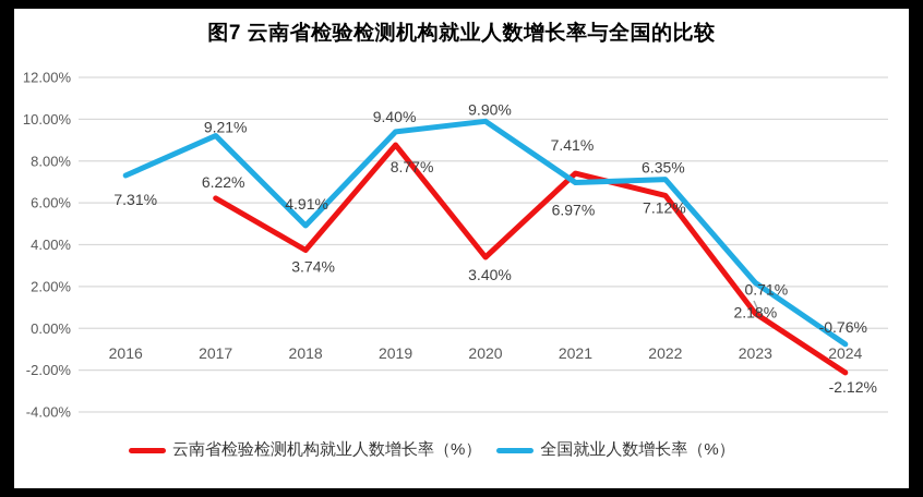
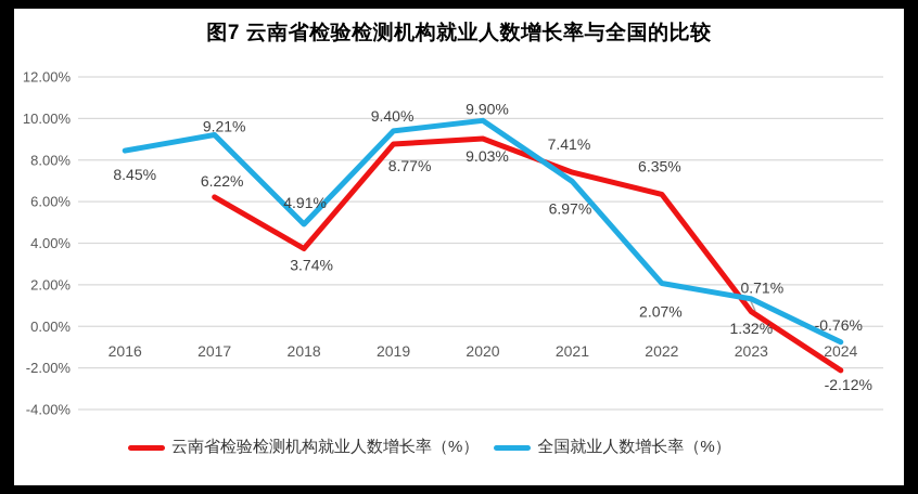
全国就业人数增长率（%）/2016: 7.31% -> 8.45%
云南省检验检测机构就业人数增长率（%）/2020: 3.40% -> 9.03%
全国就业人数增长率（%）/2022: 7.12% -> 2.07%
全国就业人数增长率（%）/2023: 2.18% -> 1.32%
